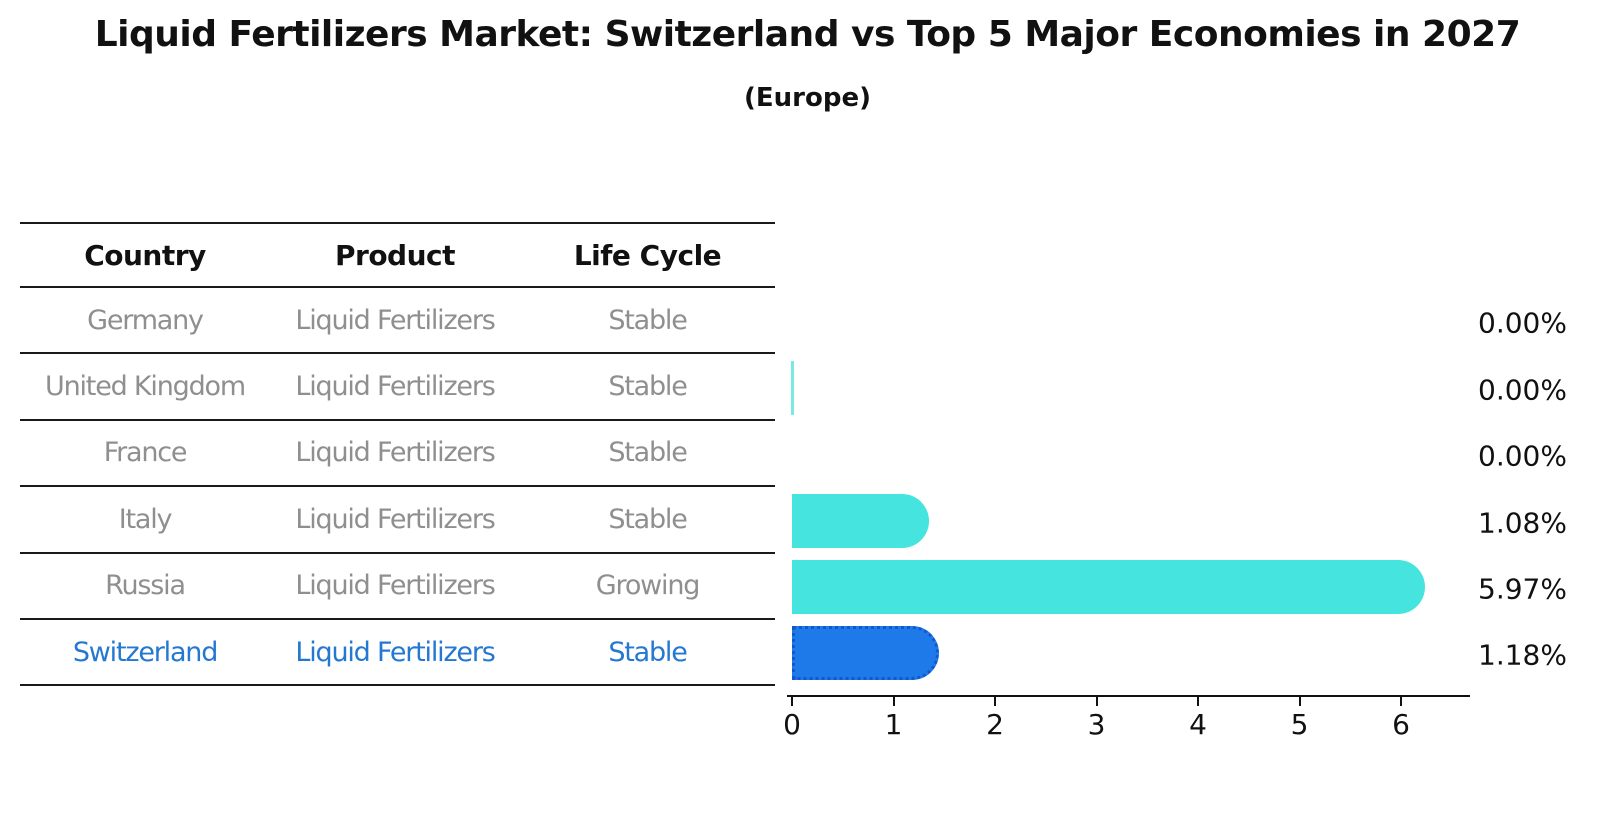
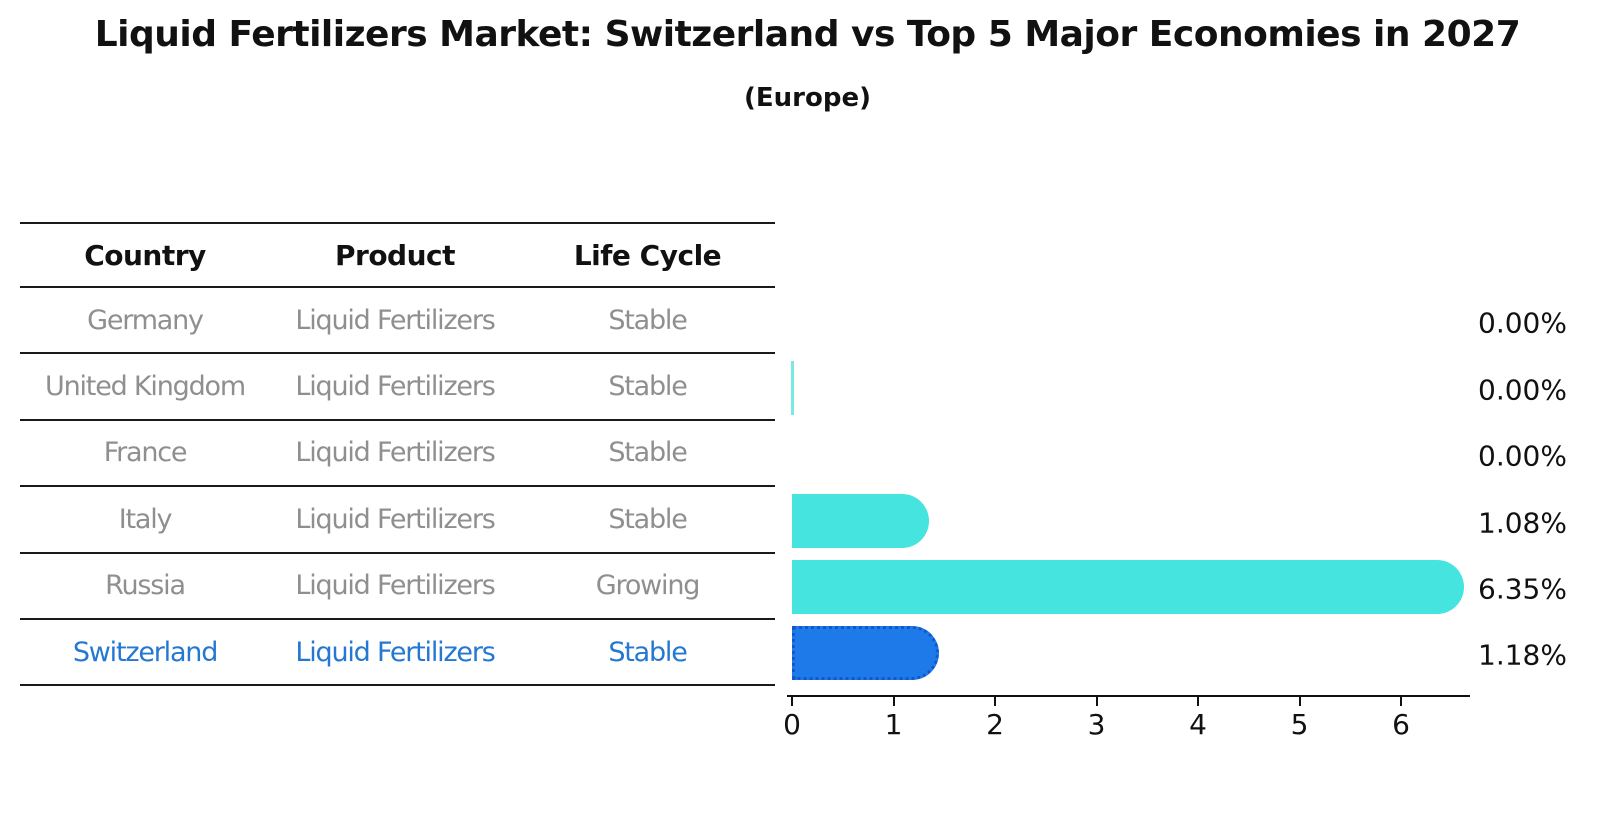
Russia: 5.97% -> 6.35%
